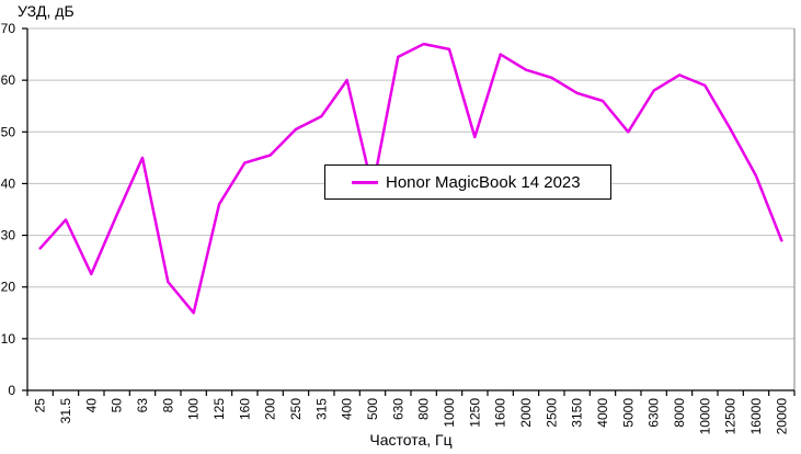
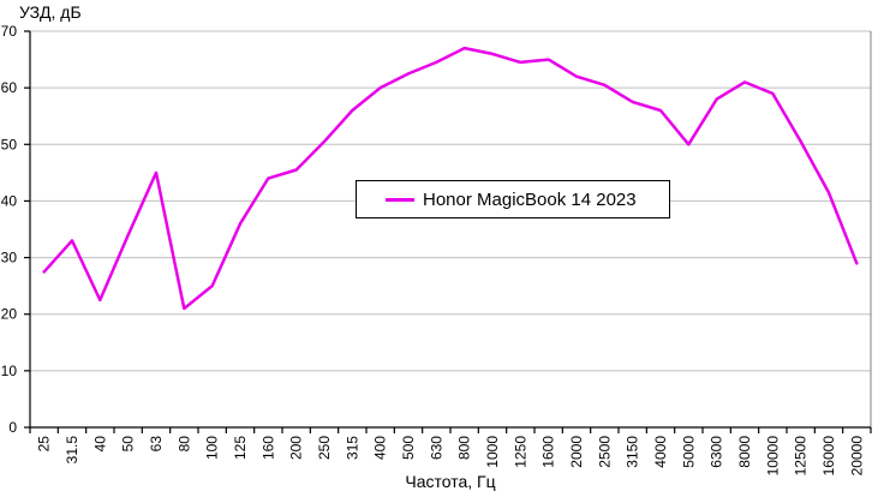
100: 15 -> 25
315: 53 -> 56
500: 39 -> 62
1250: 49 -> 64
